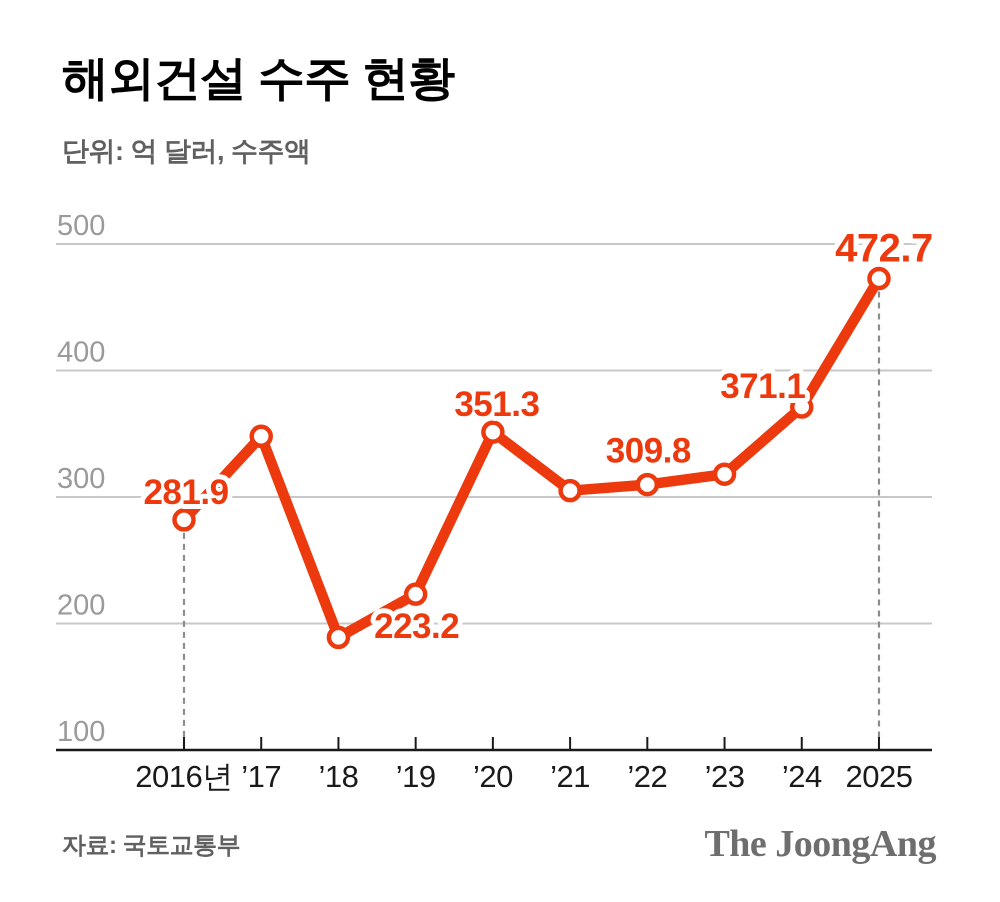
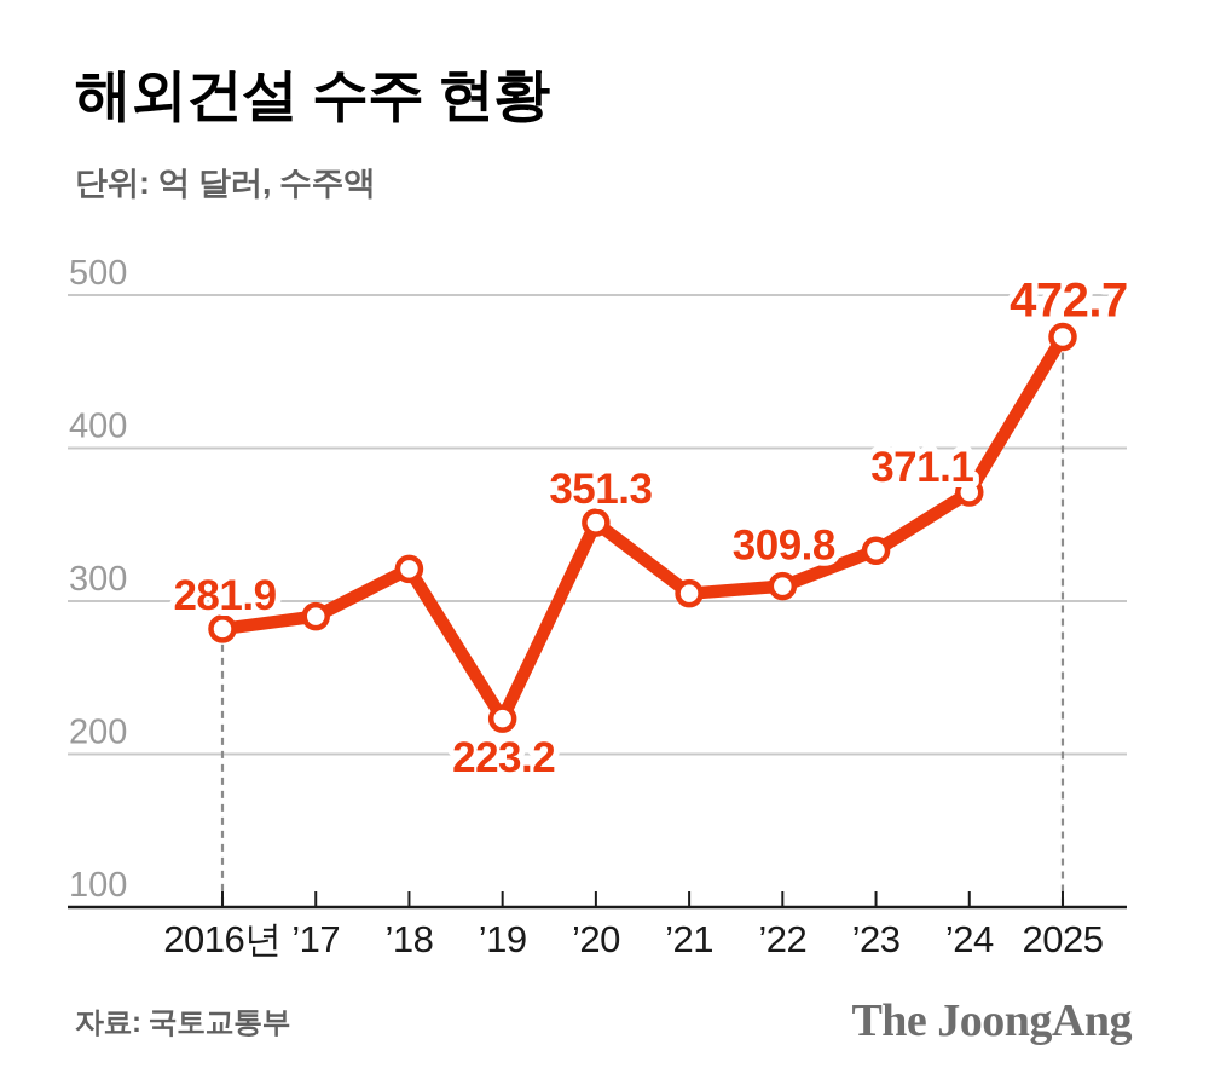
’17: 348 -> 290
’18: 189 -> 321
’23: 318 -> 333
